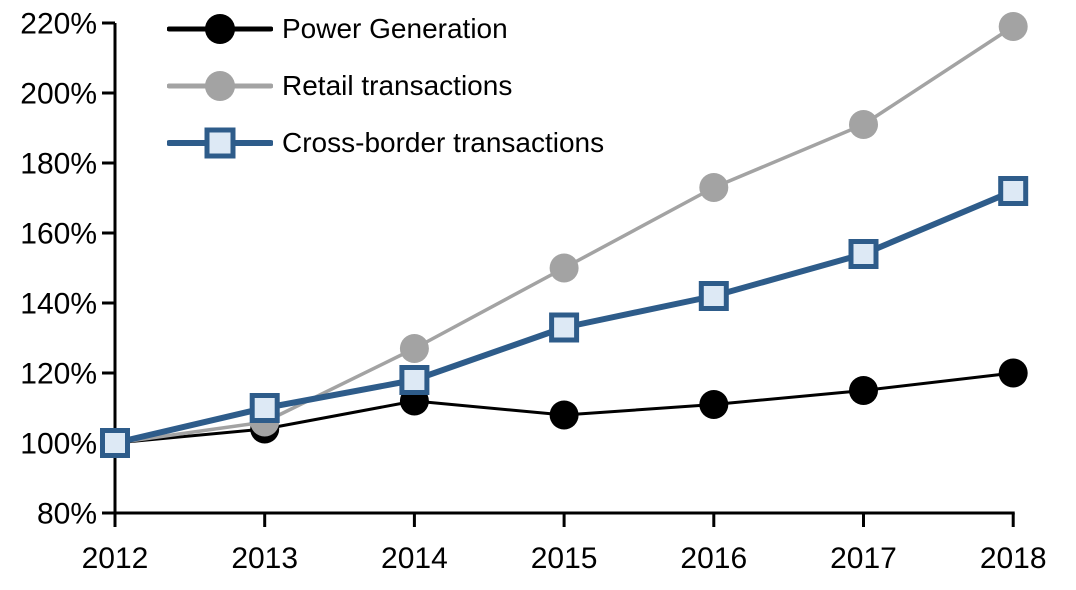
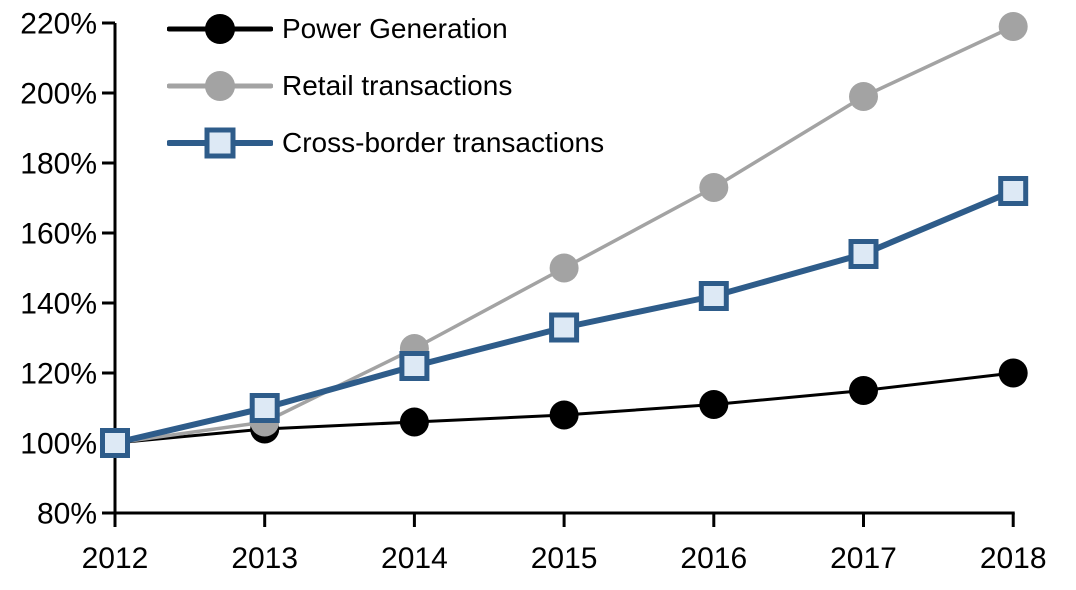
Power Generation/2014: 112% -> 106%
Cross-border transactions/2014: 118% -> 122%
Retail transactions/2017: 191% -> 199%
